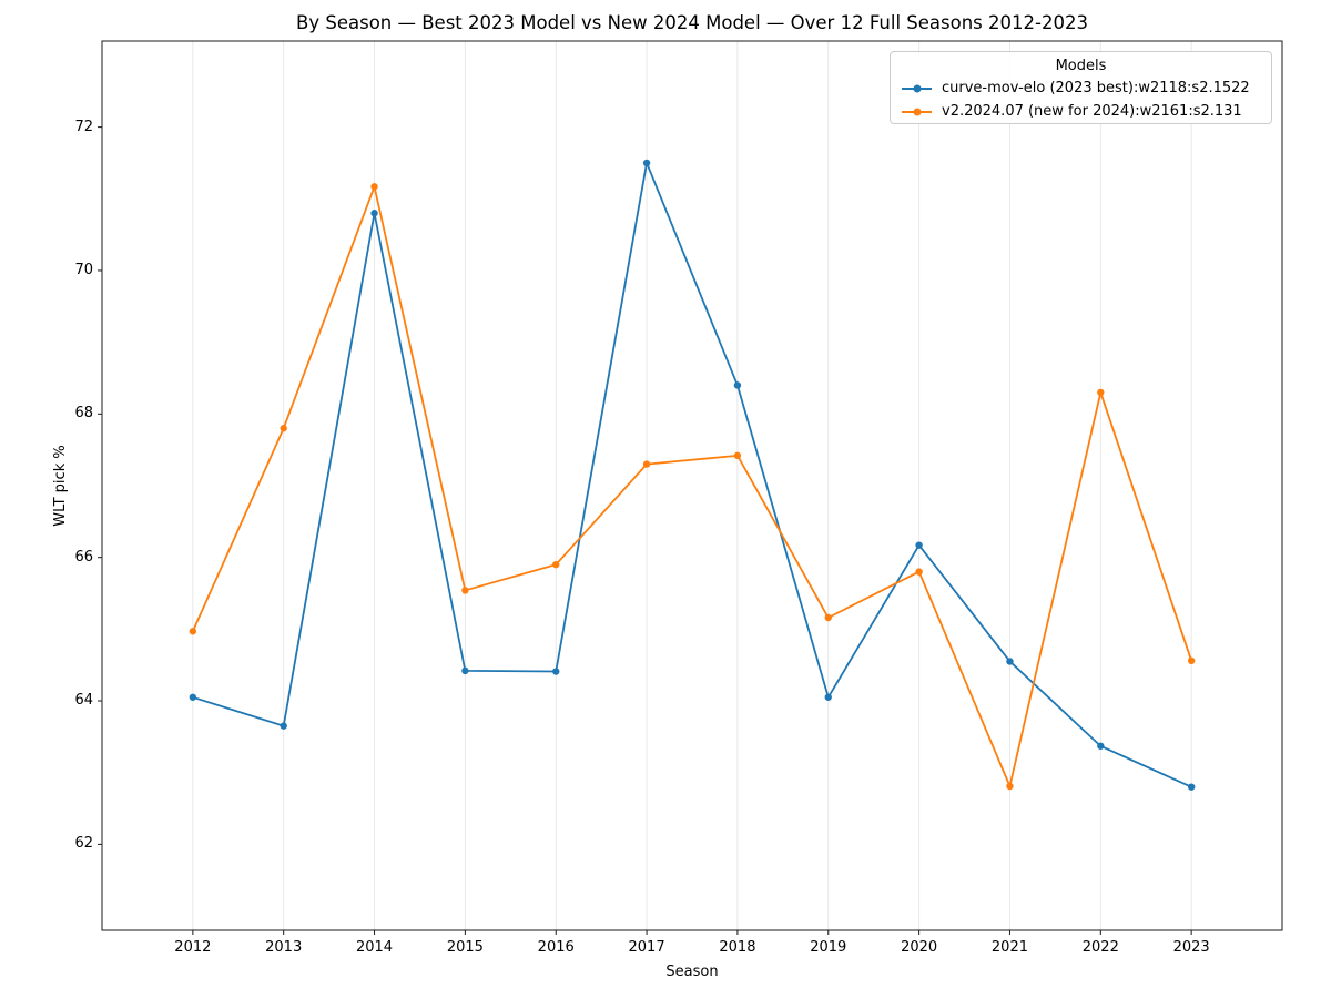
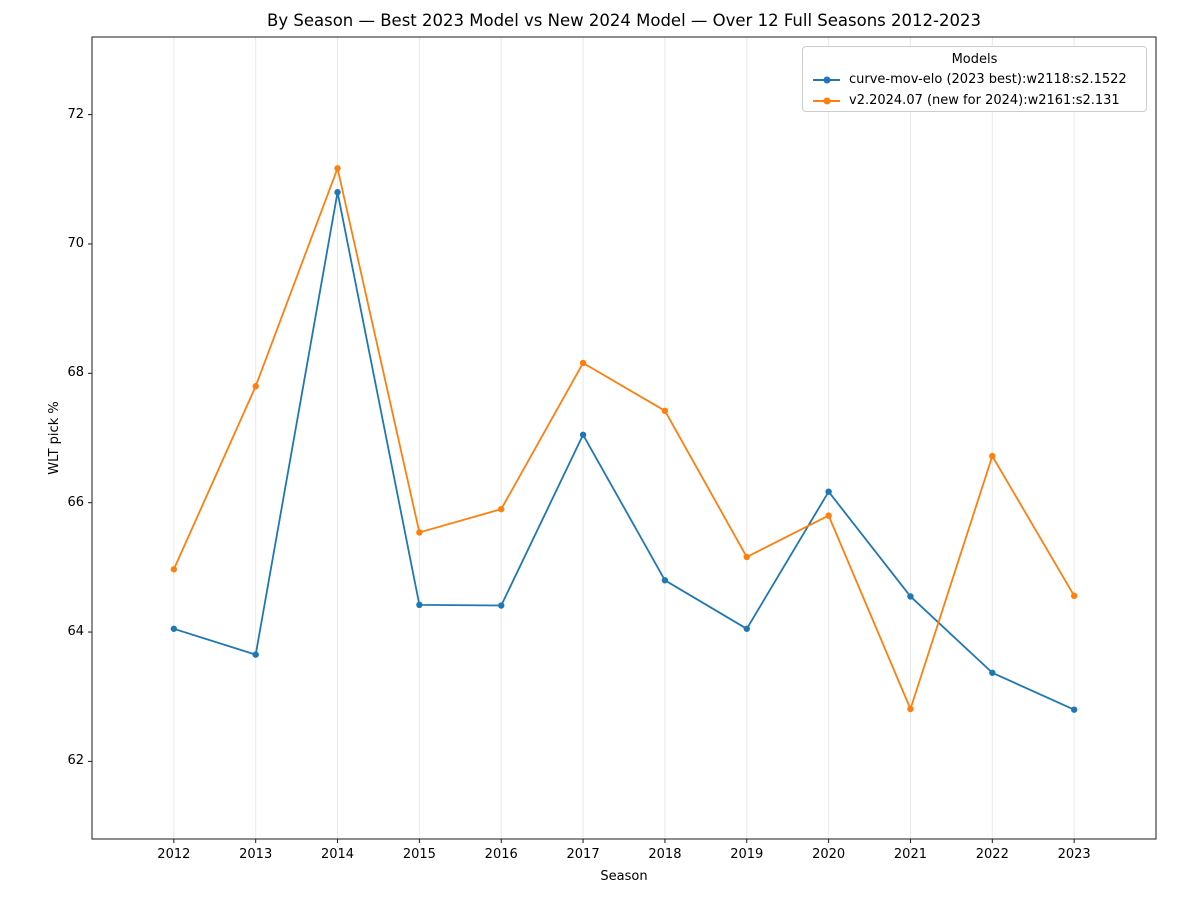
curve-mov-elo (2023 best):w2118:s2.1522/2017: 71.5 -> 67.0
v2.2024.07 (new for 2024):w2161:s2.131/2017: 67.3 -> 68.2
curve-mov-elo (2023 best):w2118:s2.1522/2018: 68.4 -> 64.8
v2.2024.07 (new for 2024):w2161:s2.131/2022: 68.3 -> 66.7
